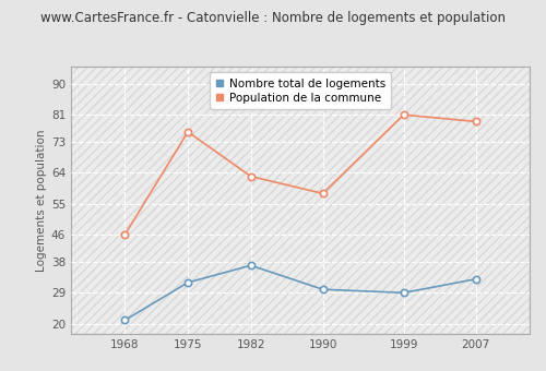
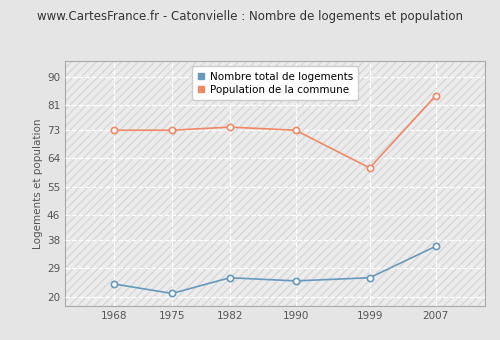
Nombre total de logements/1968: 21 -> 24
Population de la commune/1968: 46 -> 73
Nombre total de logements/1975: 32 -> 21
Population de la commune/1975: 76 -> 73
Nombre total de logements/1982: 37 -> 26
Population de la commune/1982: 63 -> 74
Nombre total de logements/1990: 30 -> 25
Population de la commune/1990: 58 -> 73
Nombre total de logements/1999: 29 -> 26
Population de la commune/1999: 81 -> 61
Nombre total de logements/2007: 33 -> 36
Population de la commune/2007: 79 -> 84
